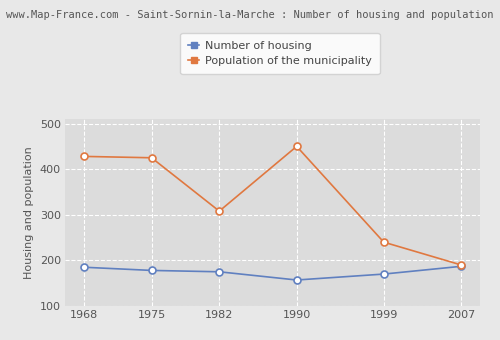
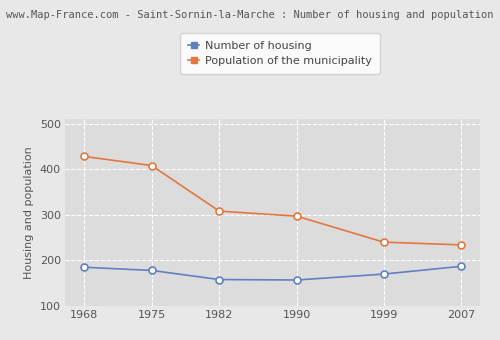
Population of the municipality/1975: 425 -> 408
Number of housing/1982: 175 -> 158
Population of the municipality/1990: 450 -> 297
Population of the municipality/2007: 190 -> 234
